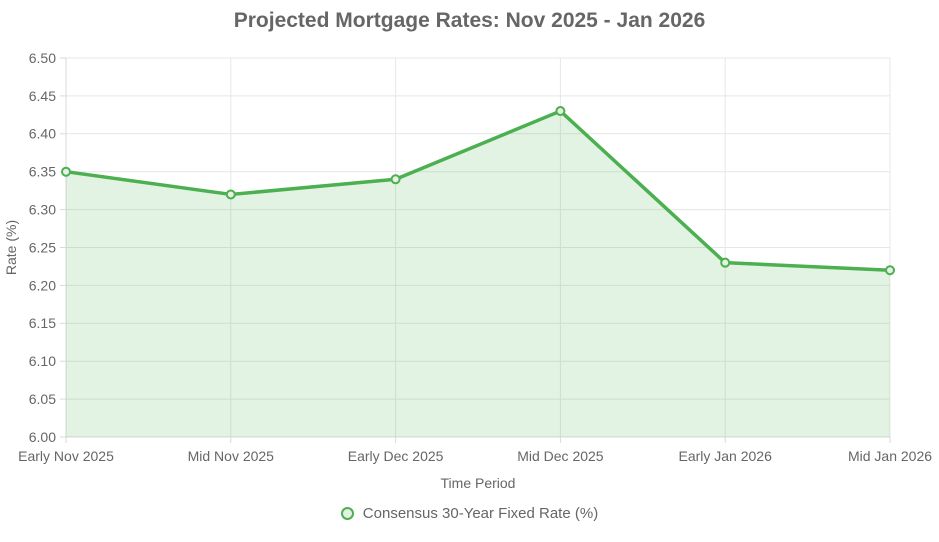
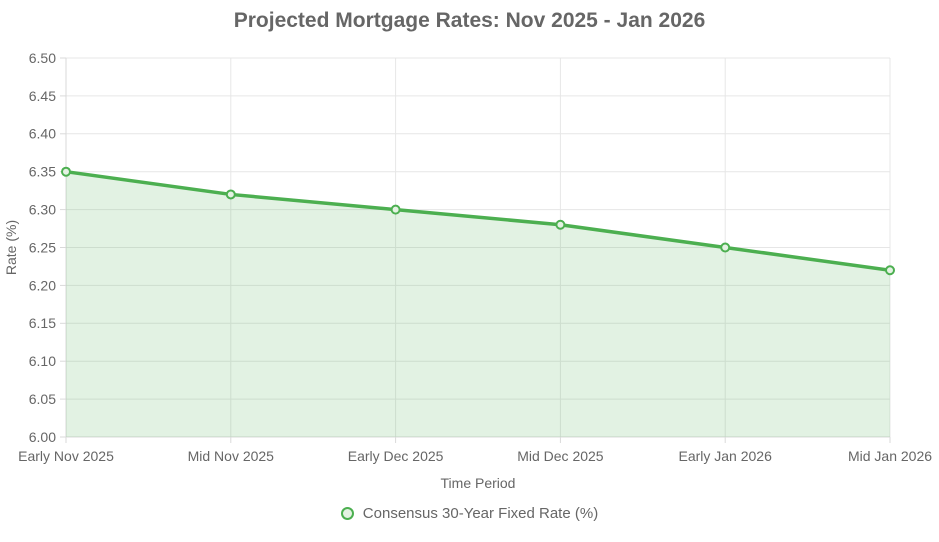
Early Dec 2025: 6.34 -> 6.30
Mid Dec 2025: 6.43 -> 6.28
Early Jan 2026: 6.23 -> 6.25
